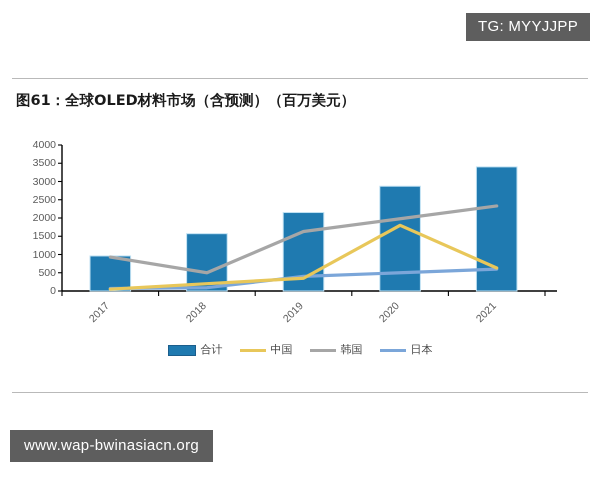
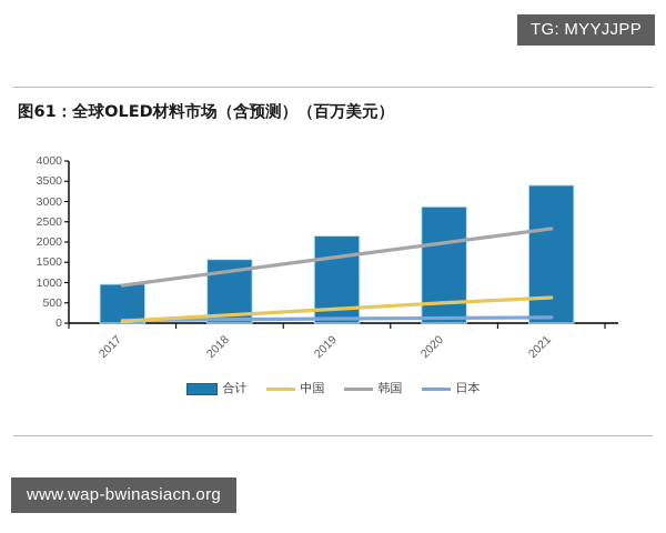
韩国/2018: 500 -> 1300
日本/2019: 400 -> 100
中国/2020: 1800 -> 500
日本/2020: 500 -> 100
日本/2021: 600 -> 100
